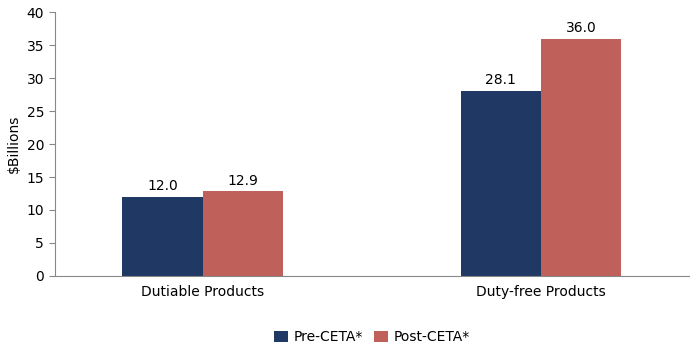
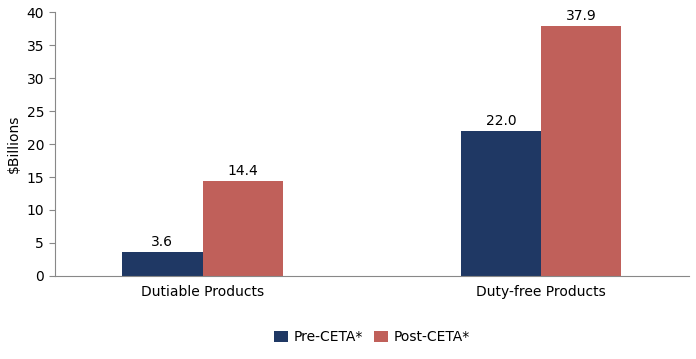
Pre-CETA*/Dutiable Products: 12.0 -> 3.6
Post-CETA*/Dutiable Products: 12.9 -> 14.4
Pre-CETA*/Duty-free Products: 28.1 -> 22.0
Post-CETA*/Duty-free Products: 36.0 -> 37.9
